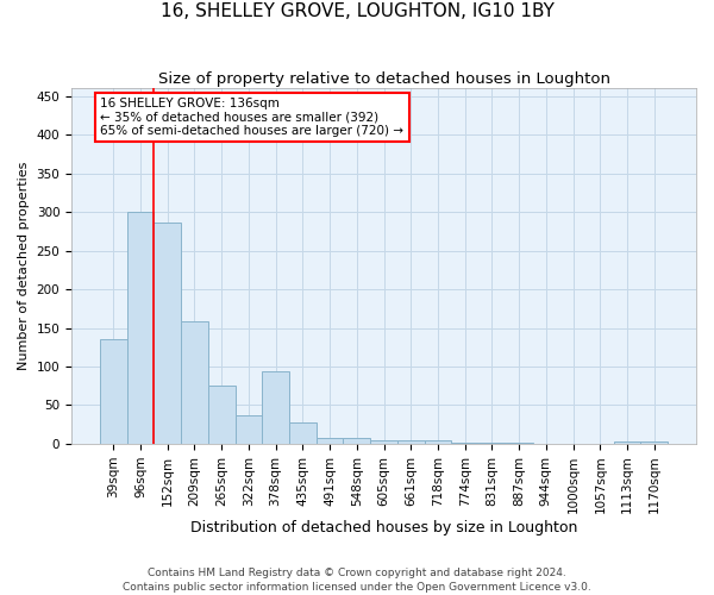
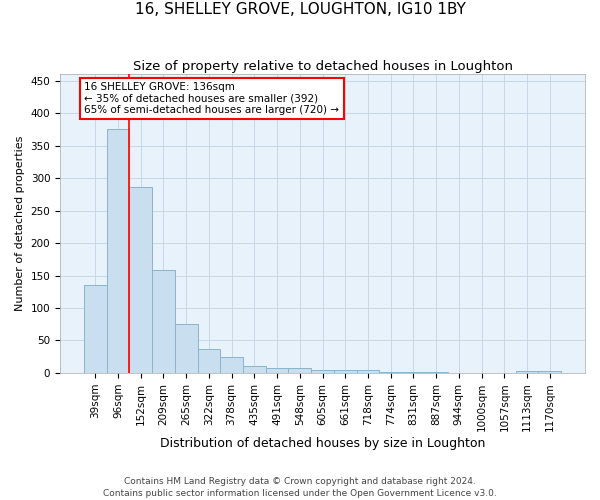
96sqm: 300 -> 375
378sqm: 94 -> 25
435sqm: 28 -> 10
